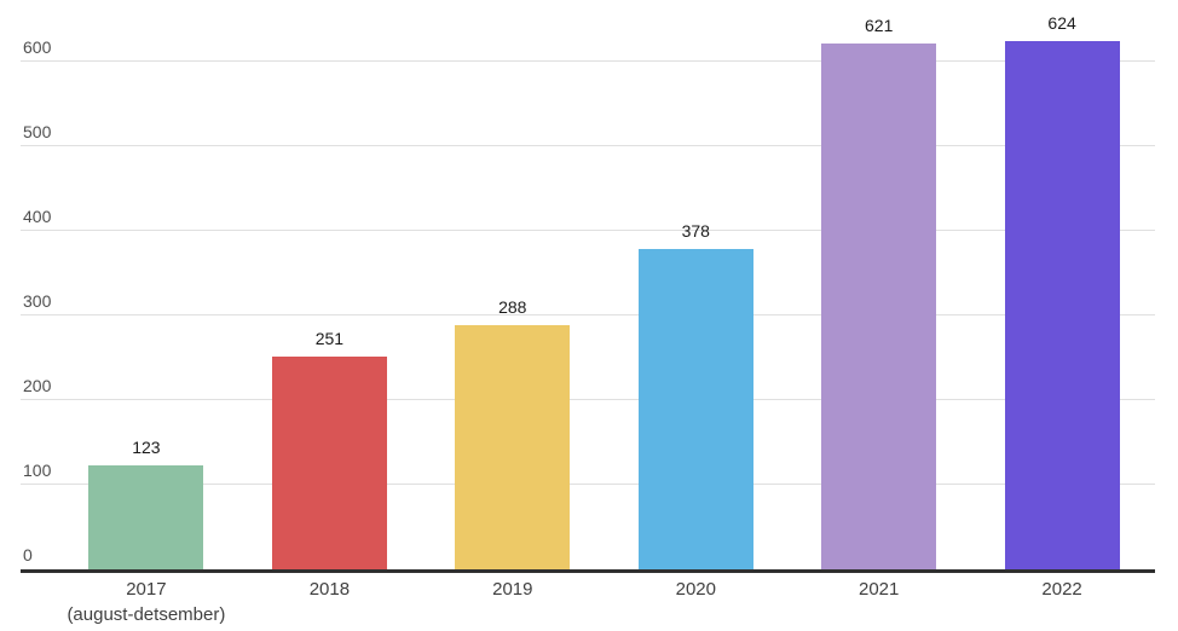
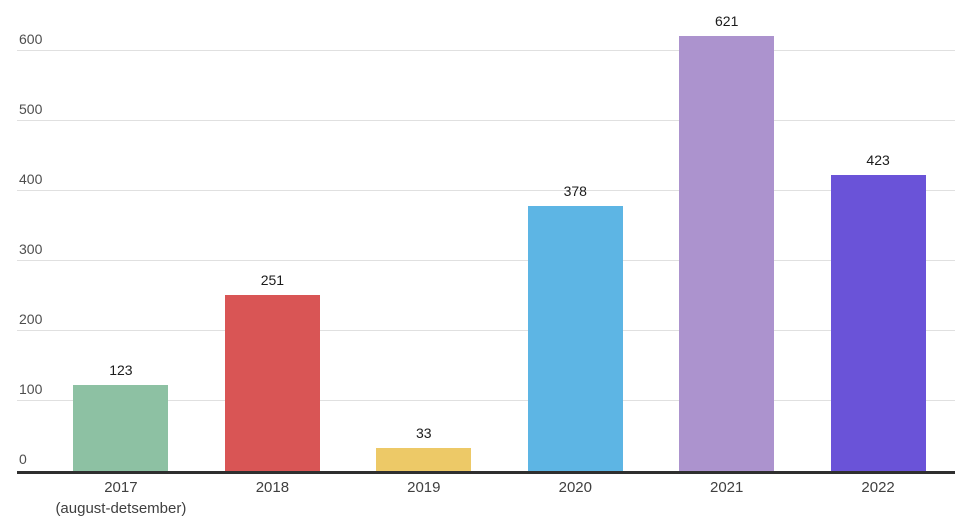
2019: 288 -> 33
2022: 624 -> 423
